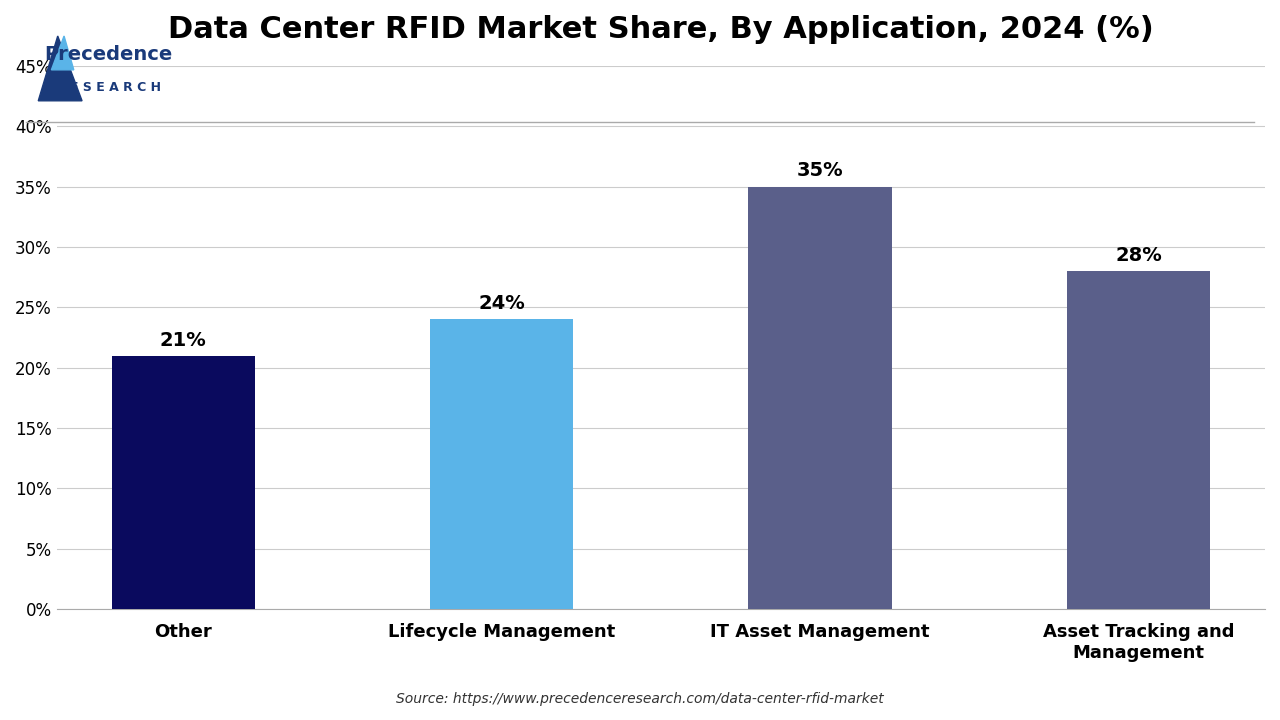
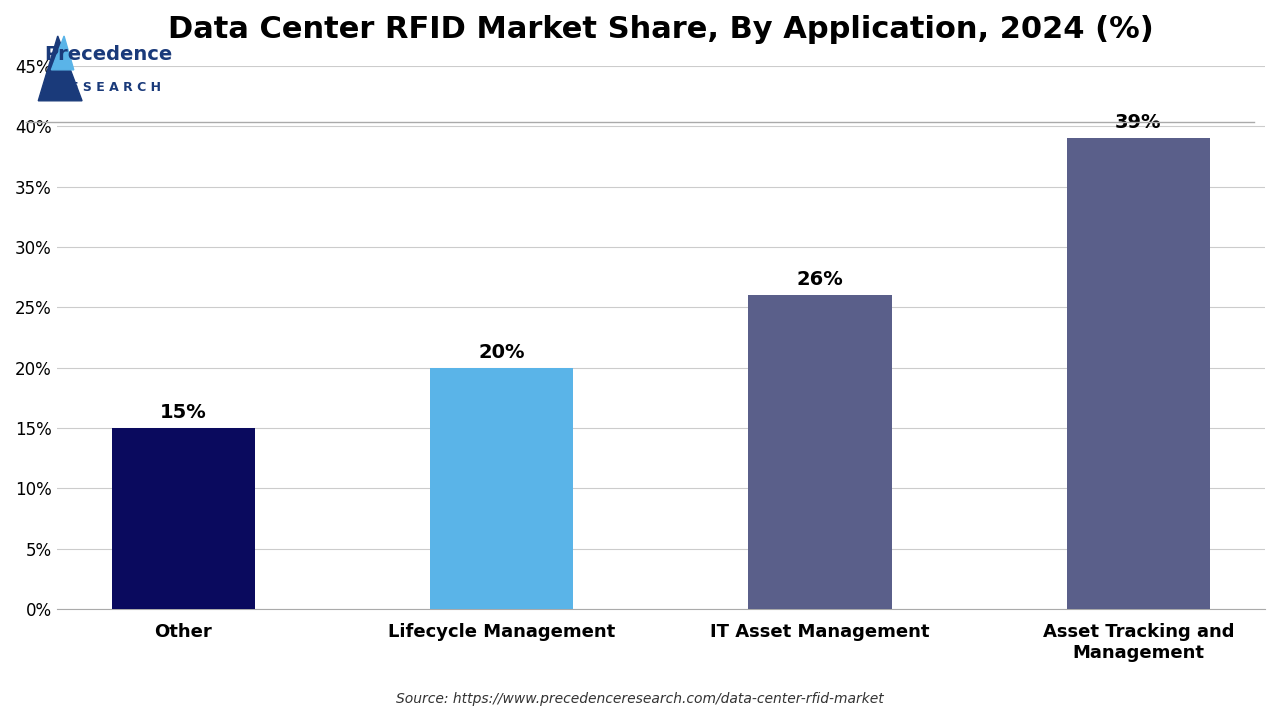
Other: 21% -> 15%
Lifecycle Management: 24% -> 20%
IT Asset Management: 35% -> 26%
Asset Tracking and Management: 28% -> 39%
